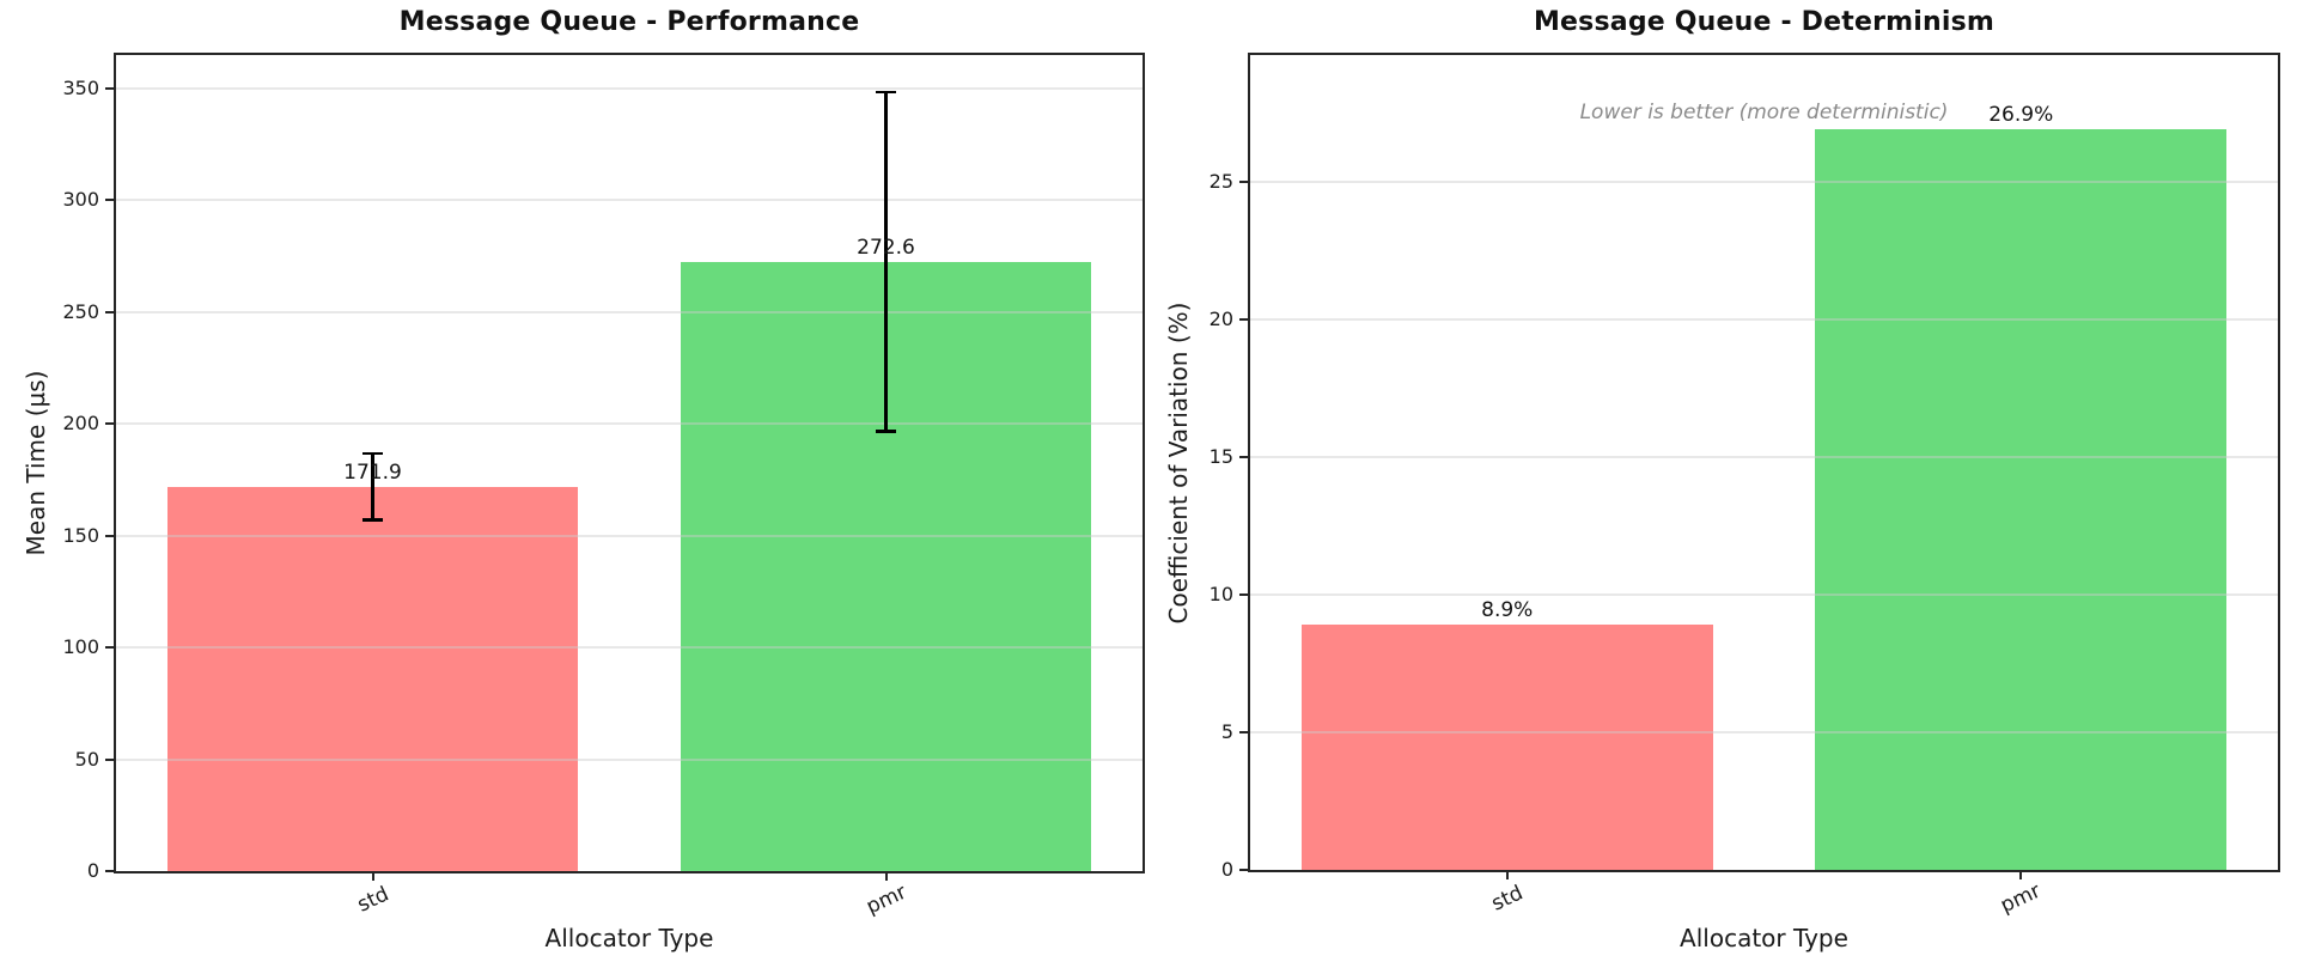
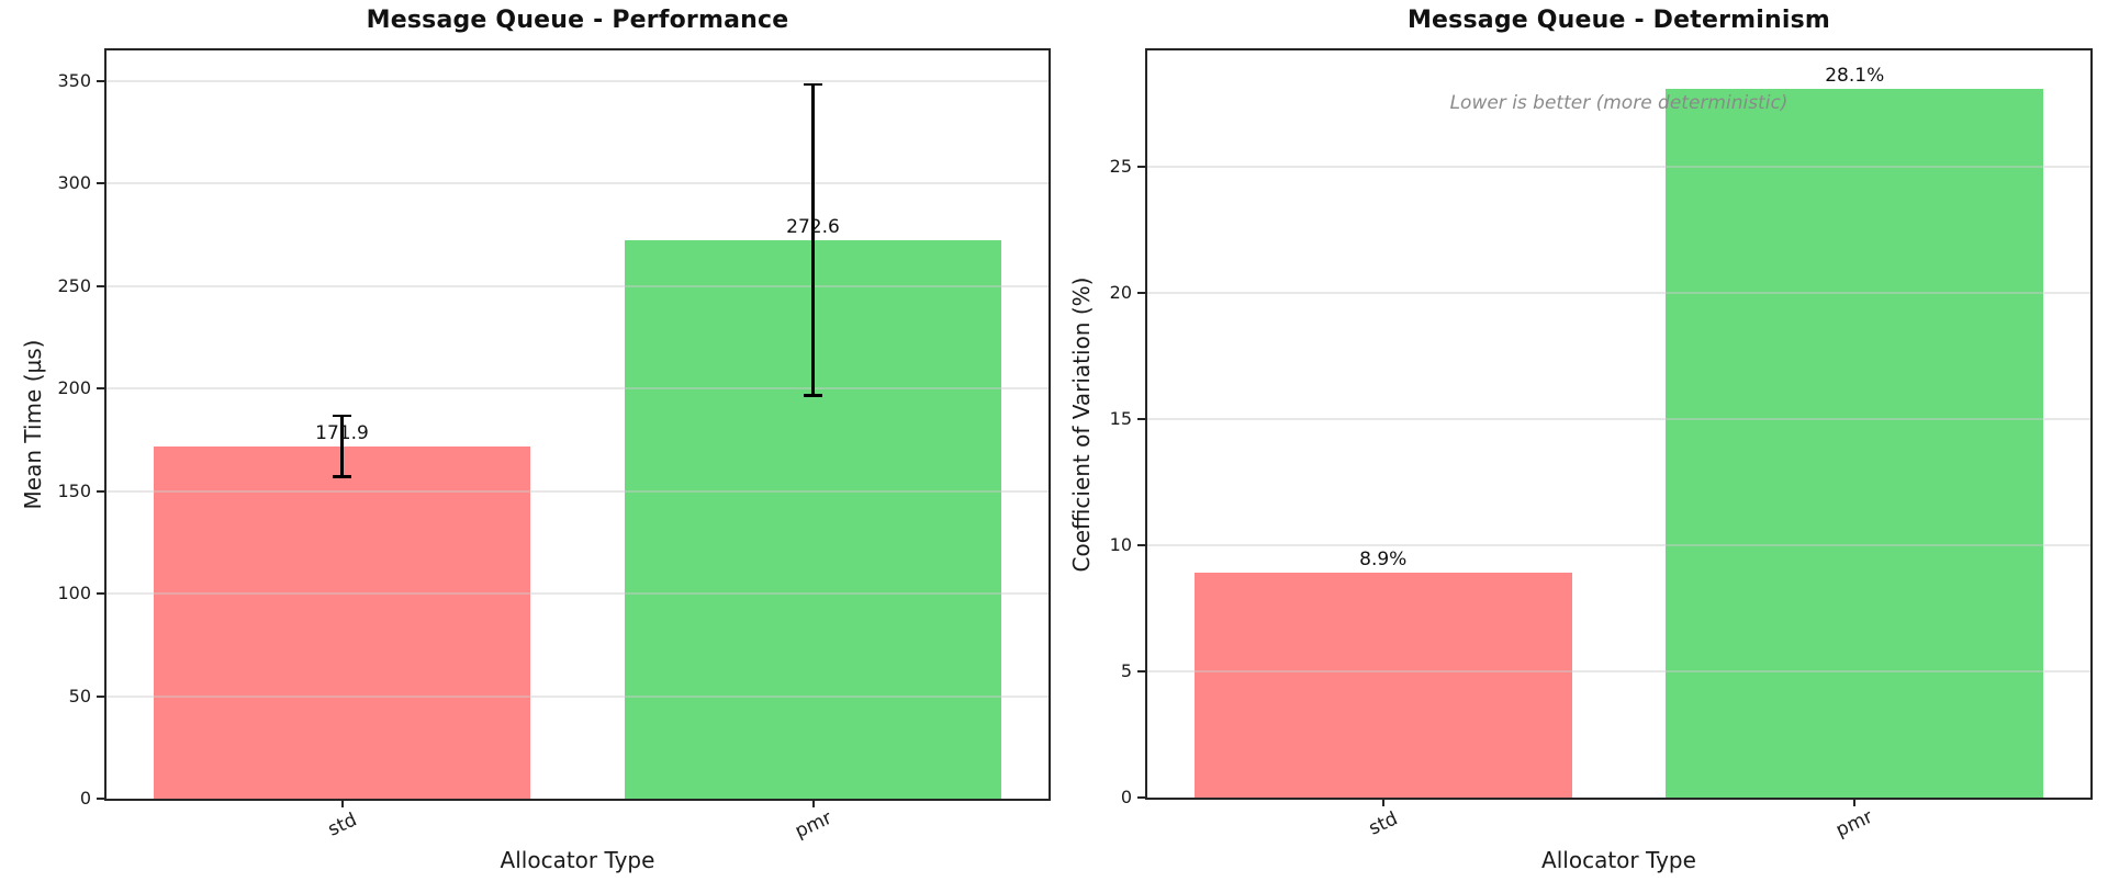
Message Queue - Determinism/pmr: 26.9% -> 28.1%
